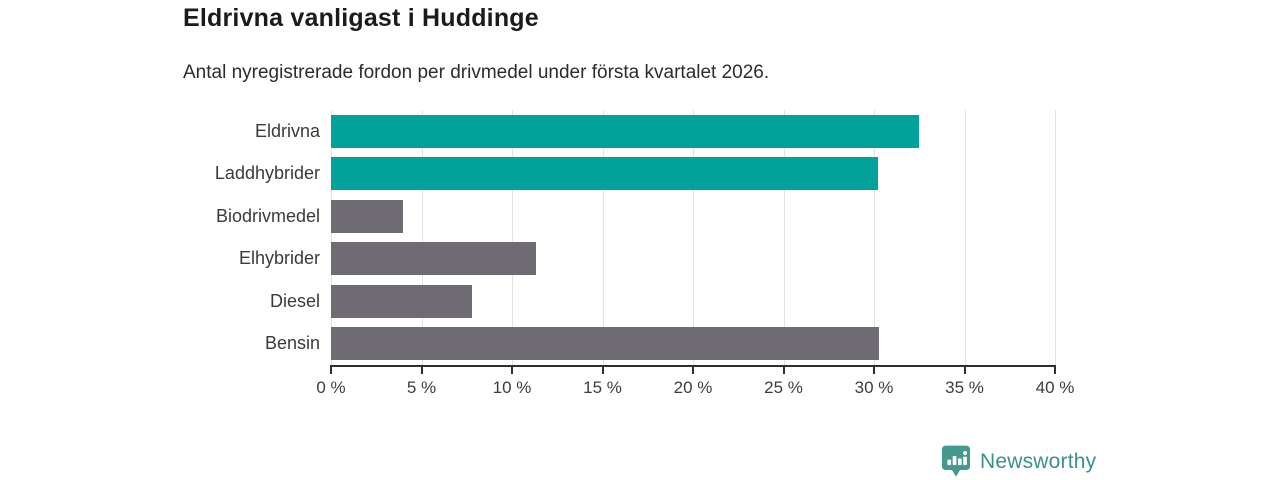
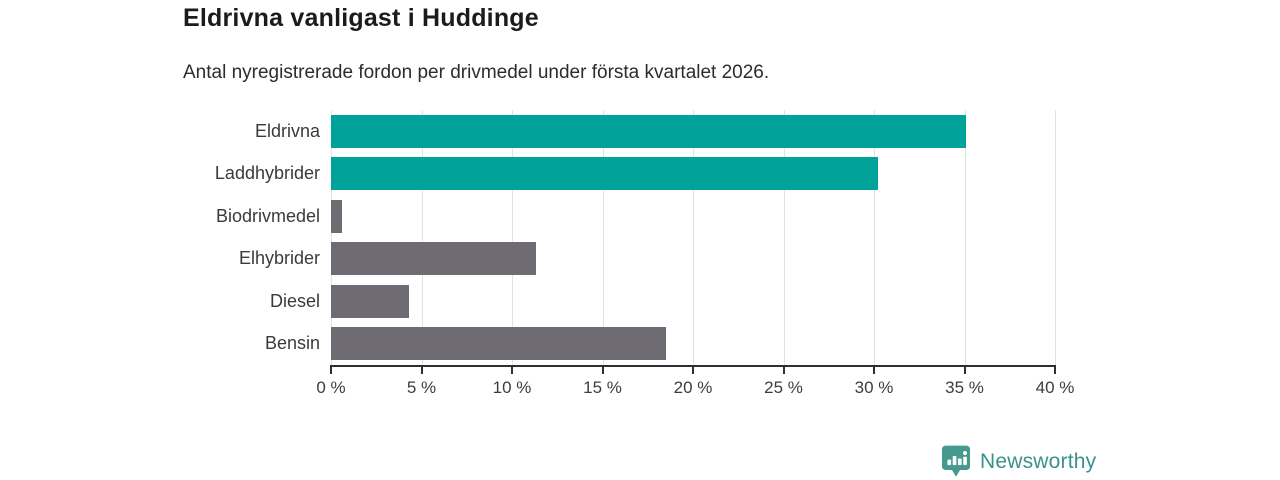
Eldrivna: 32.5% -> 35.1%
Biodrivmedel: 4.0% -> 0.6%
Diesel: 7.8% -> 4.3%
Bensin: 30.3% -> 18.5%
